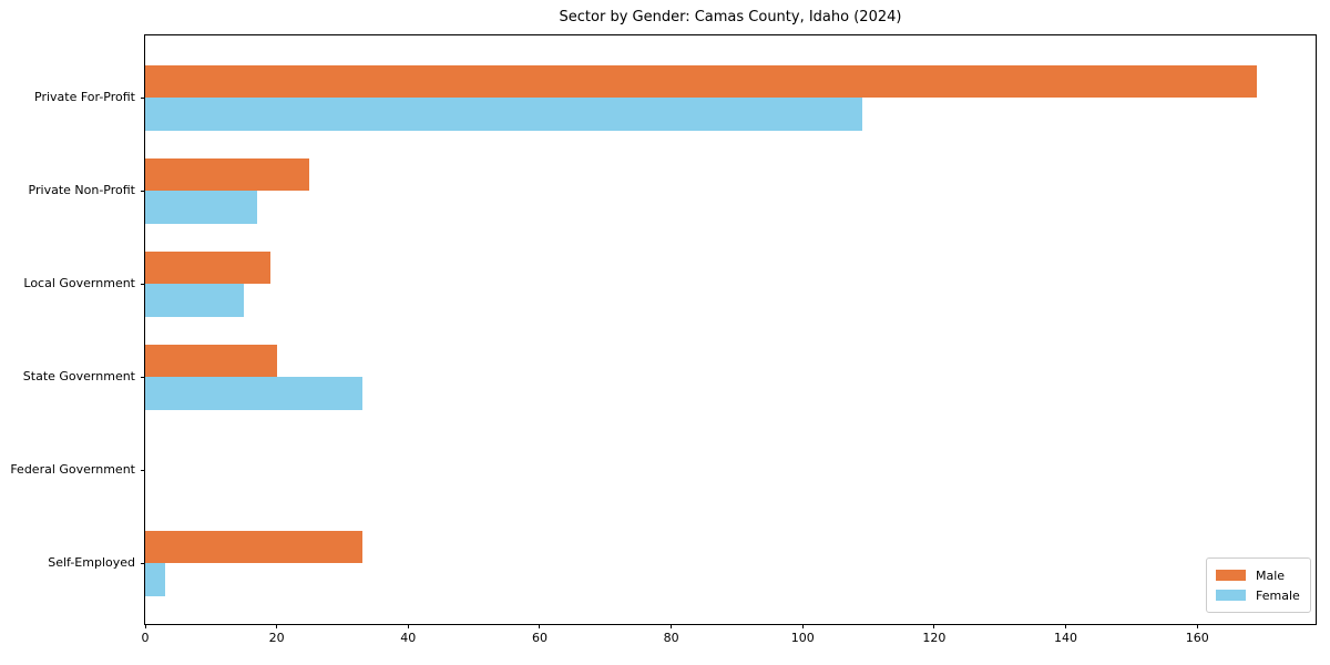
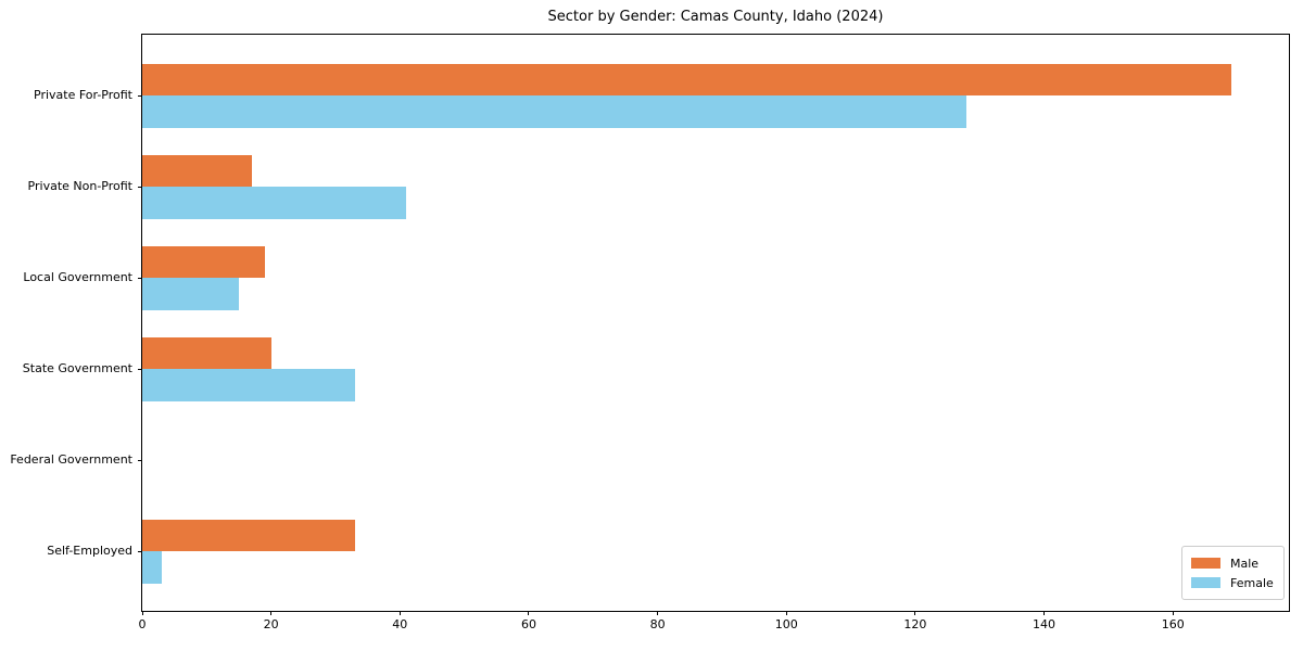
Female/Private For-Profit: 109 -> 128
Male/Private Non-Profit: 25 -> 17
Female/Private Non-Profit: 17 -> 41
